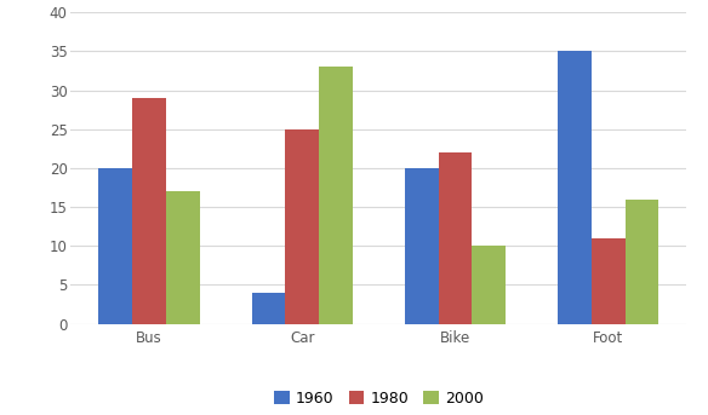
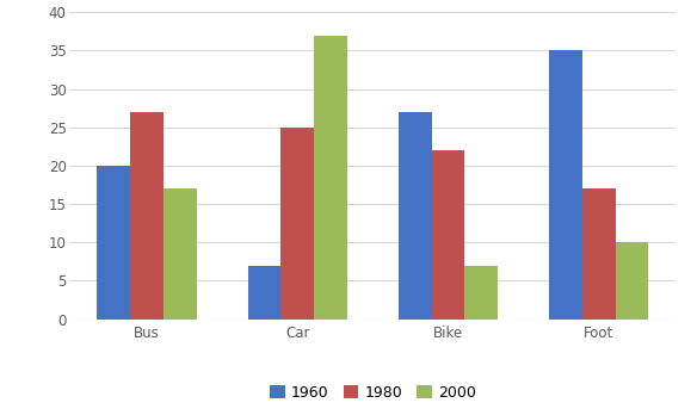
1980/Bus: 29 -> 27
1960/Car: 4 -> 7
2000/Car: 33 -> 37
1960/Bike: 20 -> 27
2000/Bike: 10 -> 7
1980/Foot: 11 -> 17
2000/Foot: 16 -> 10
